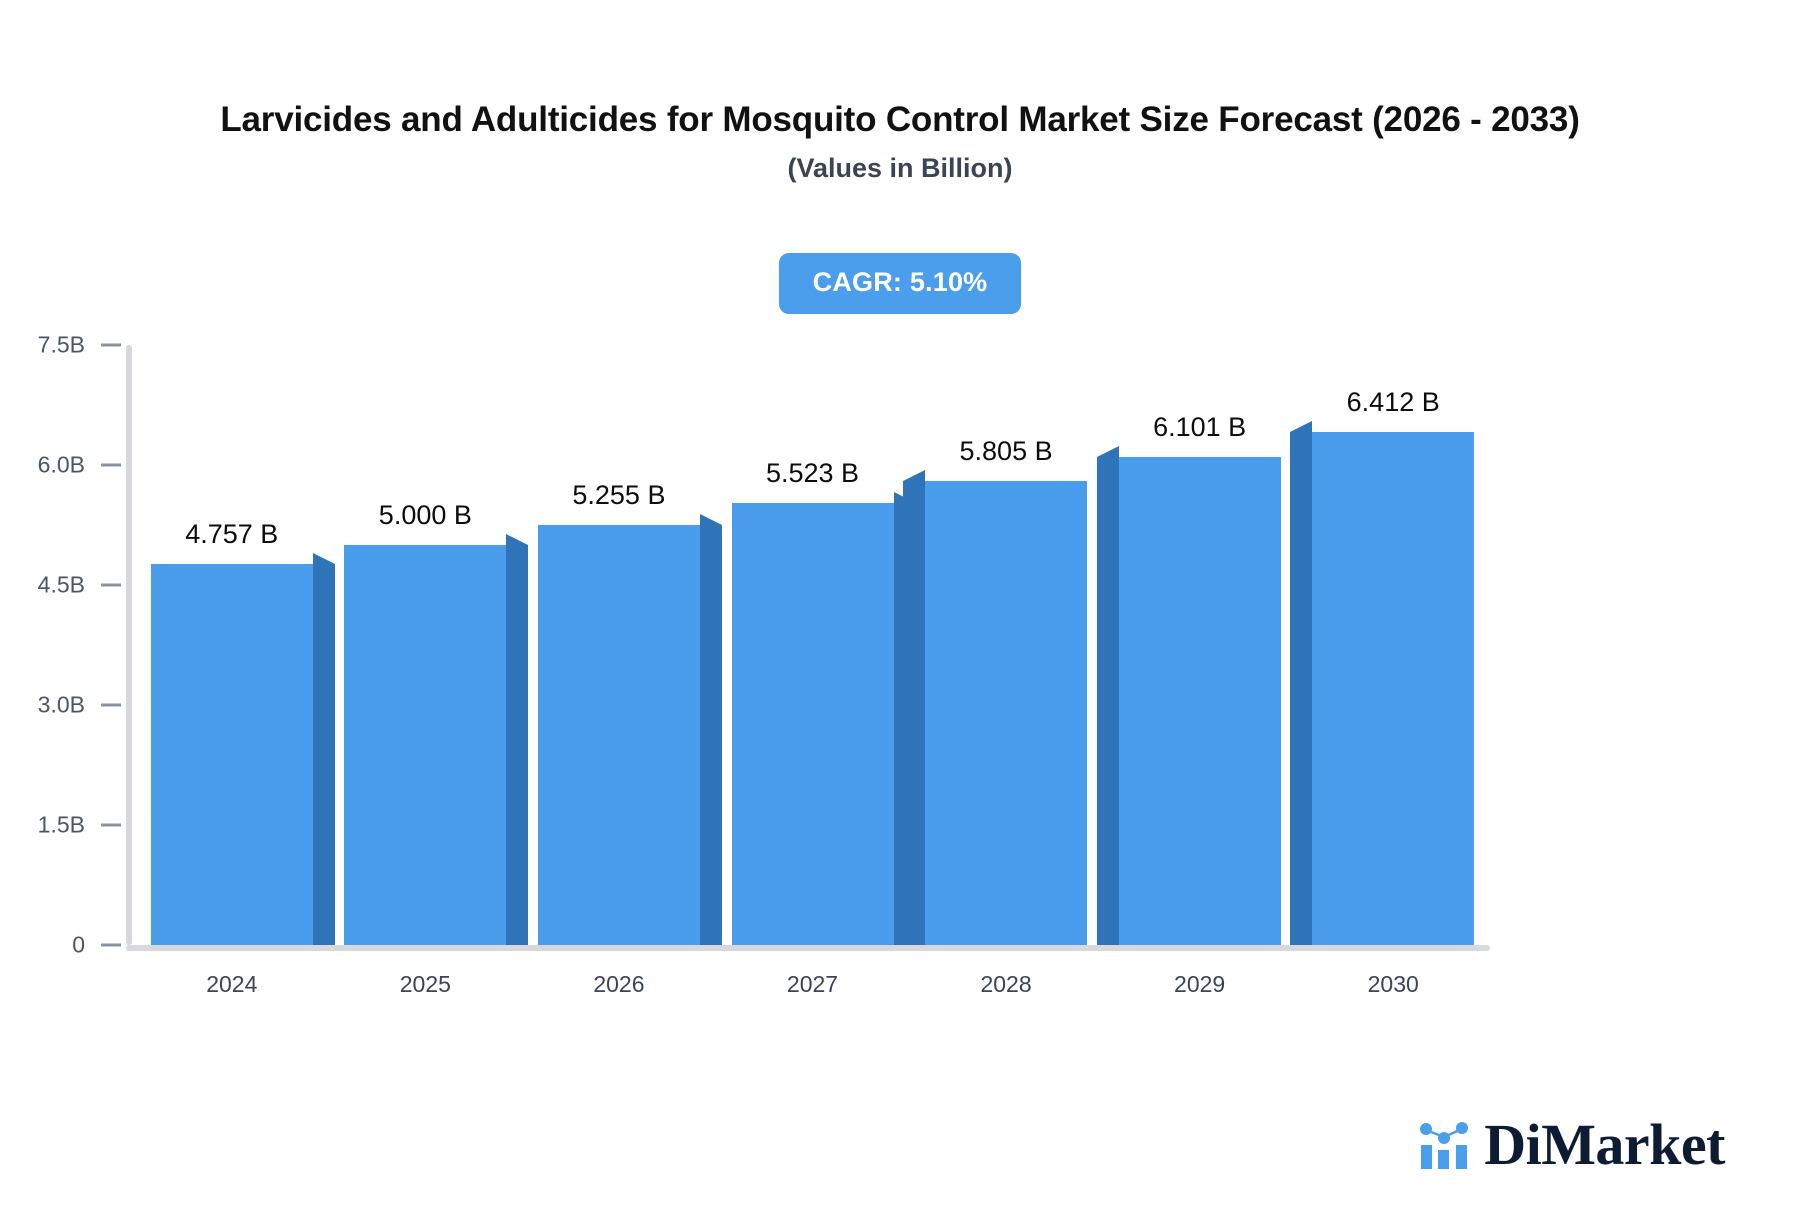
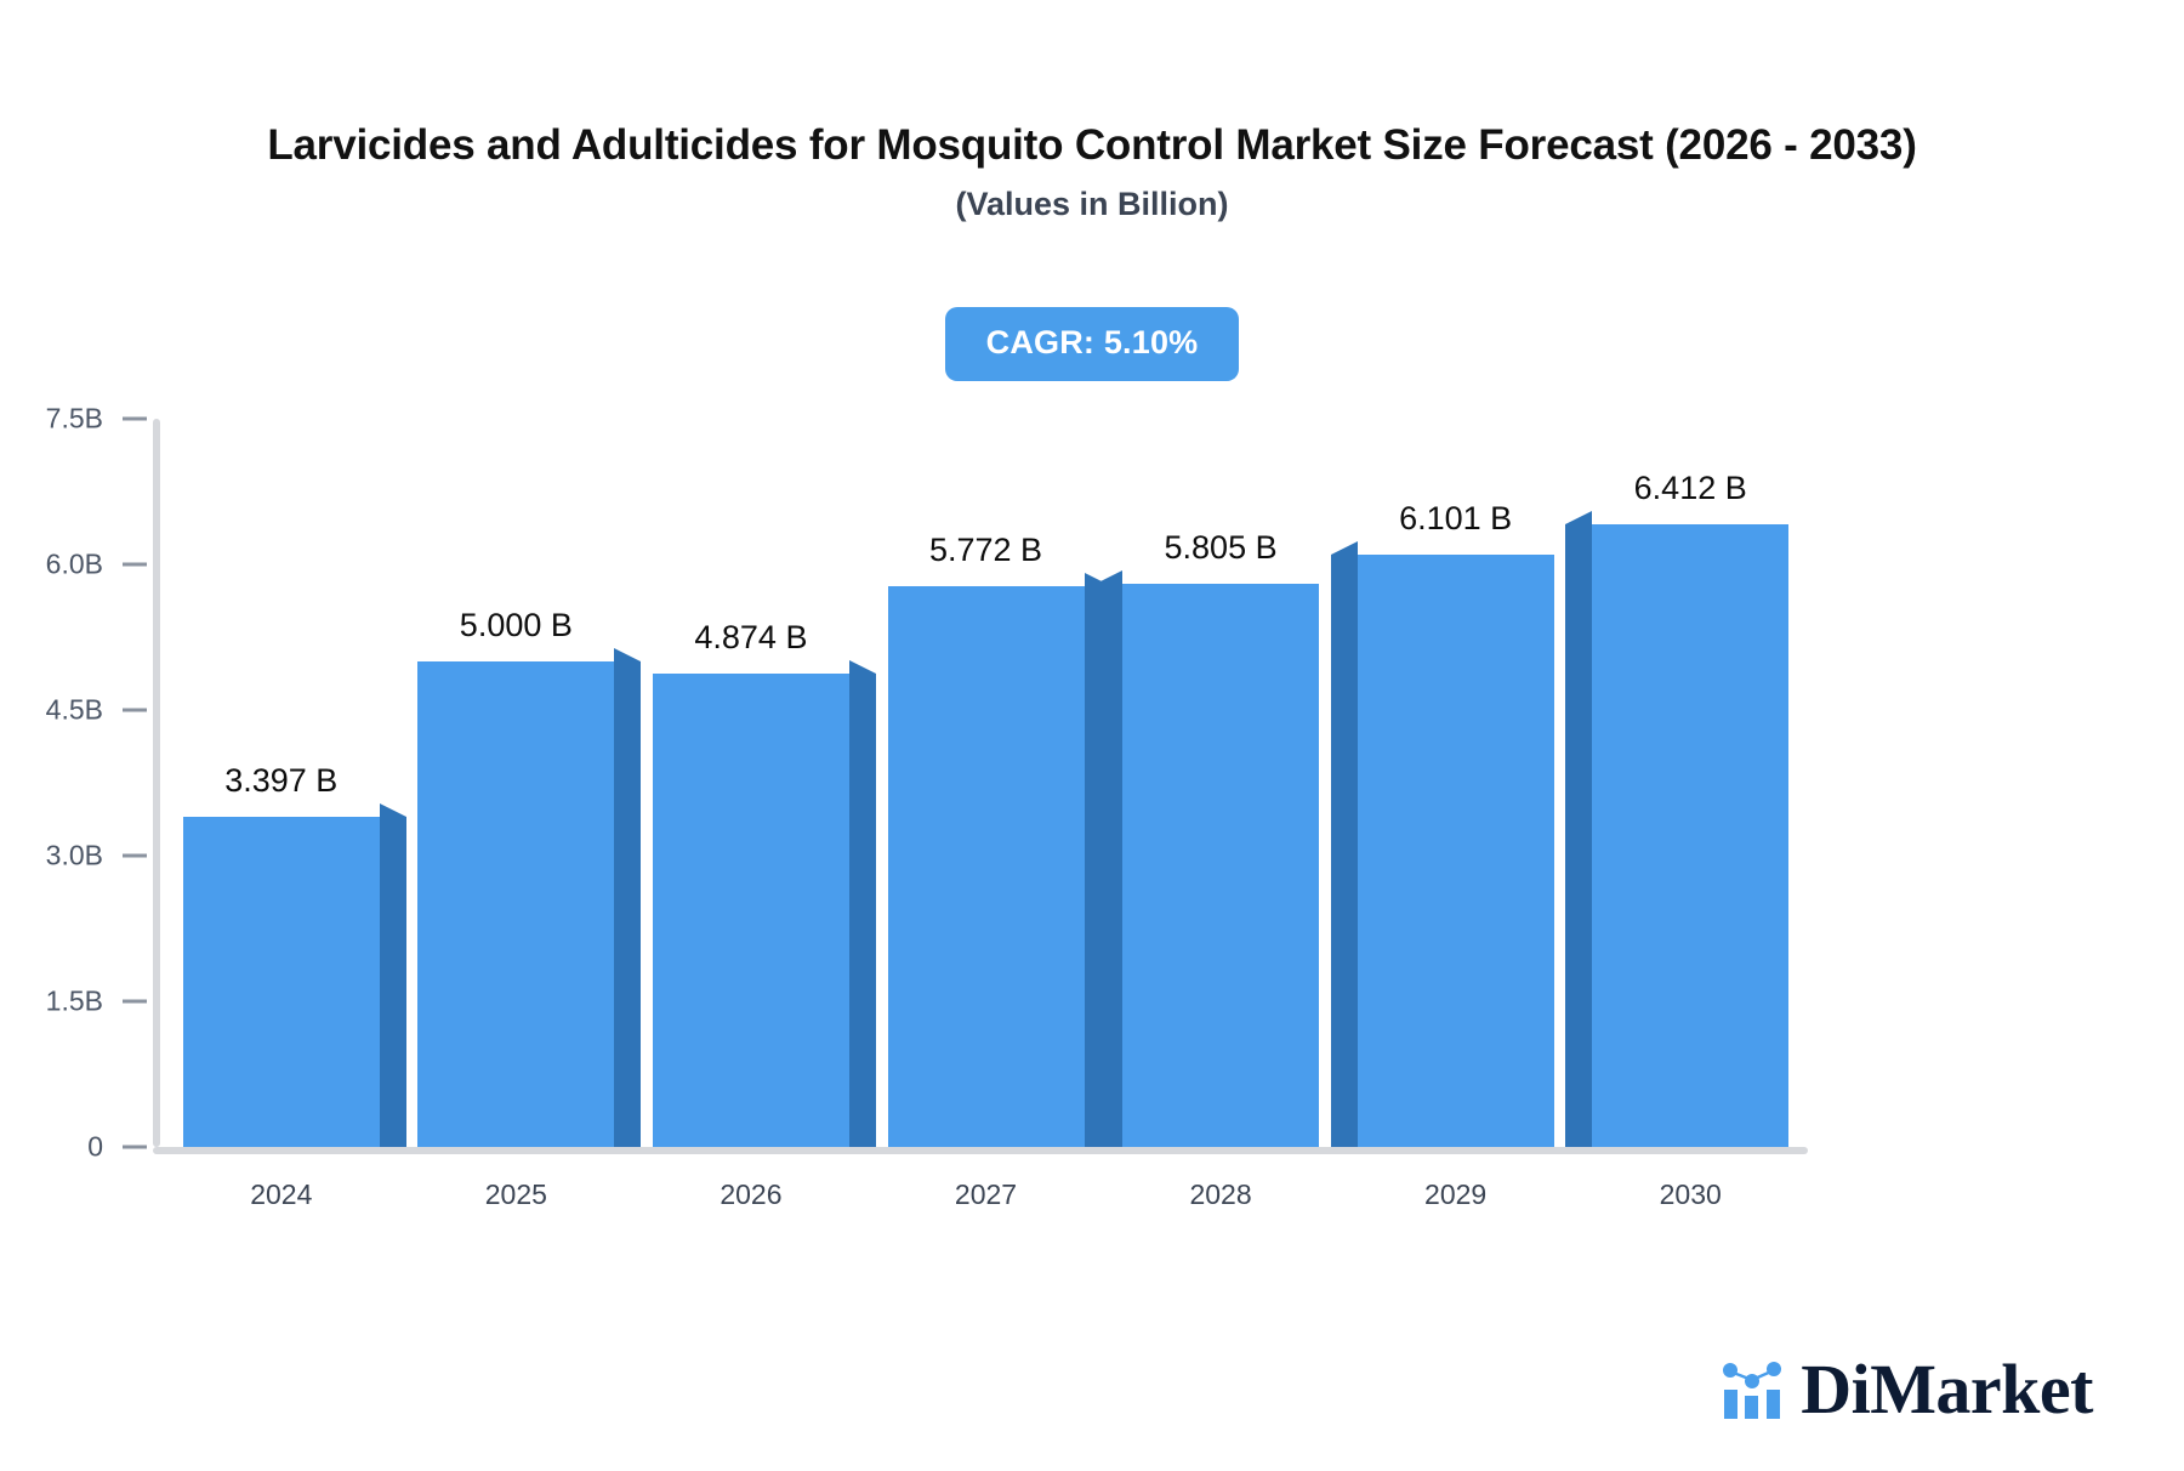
2024: 4.757 -> 3.397
2026: 5.255 -> 4.874
2027: 5.523 -> 5.772
